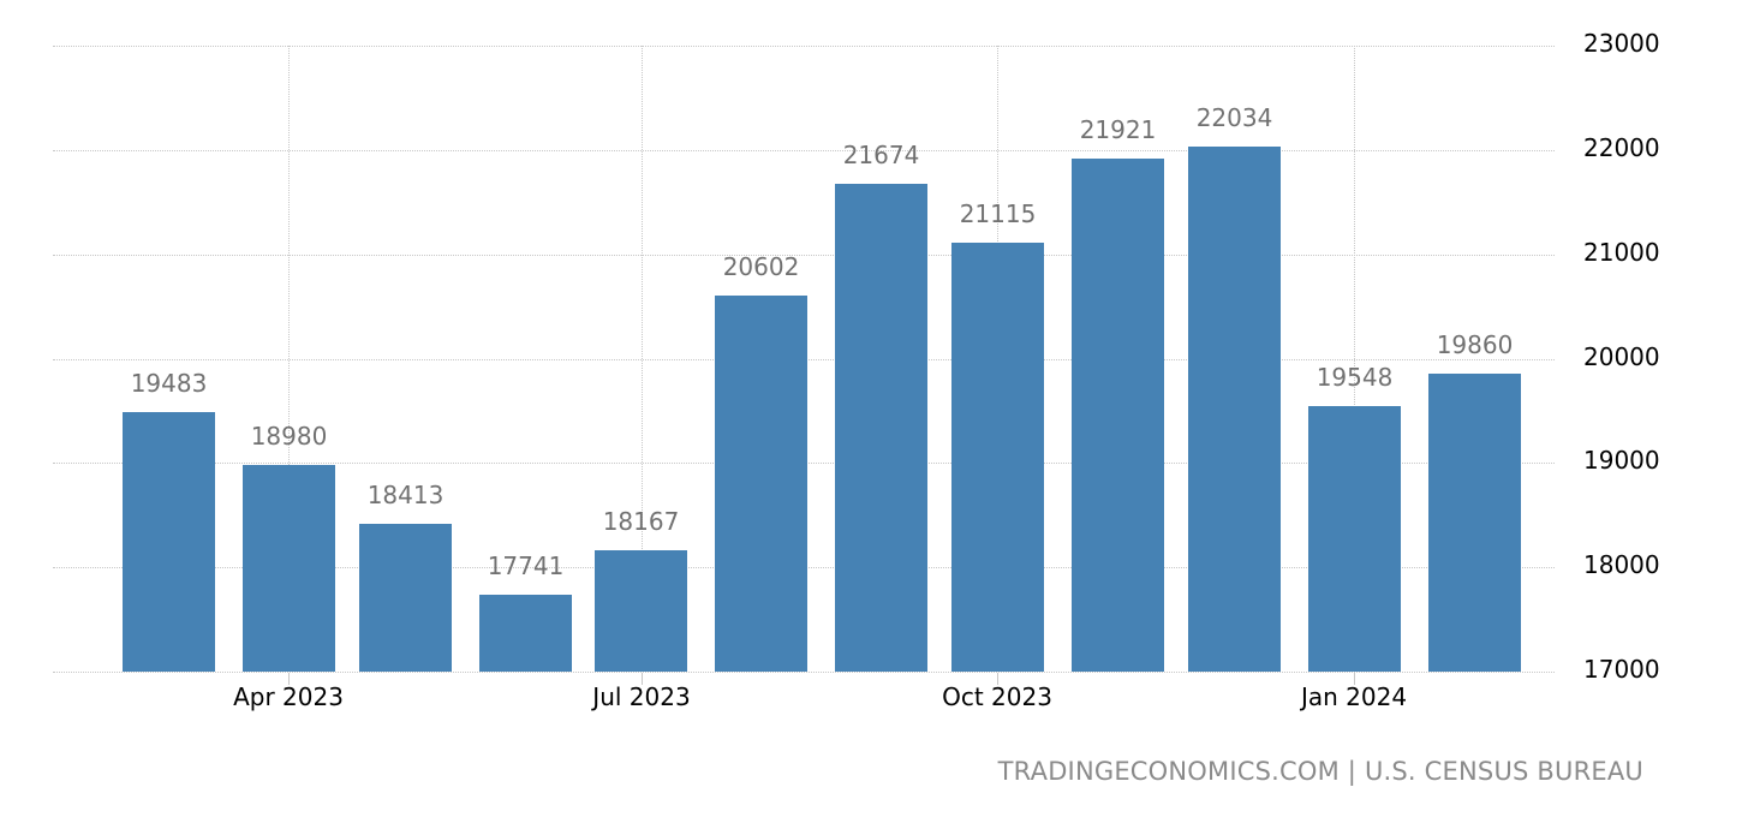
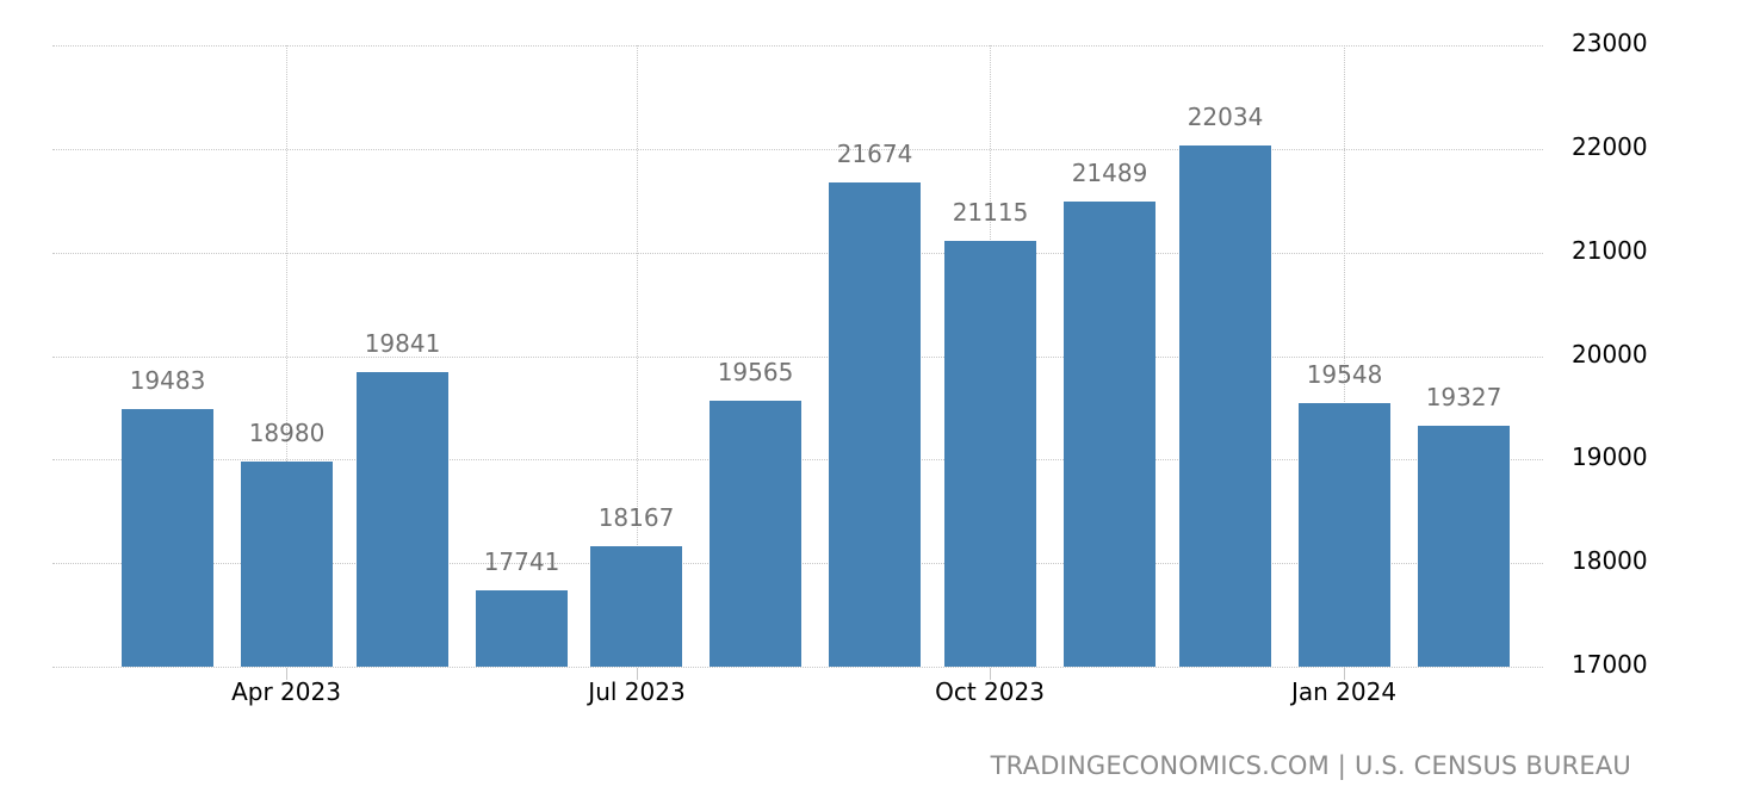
Apr 2023: 18413 -> 19841
Jul 2023: 20602 -> 19565
Oct 2023: 21921 -> 21489
Jan 2024: 19860 -> 19327
